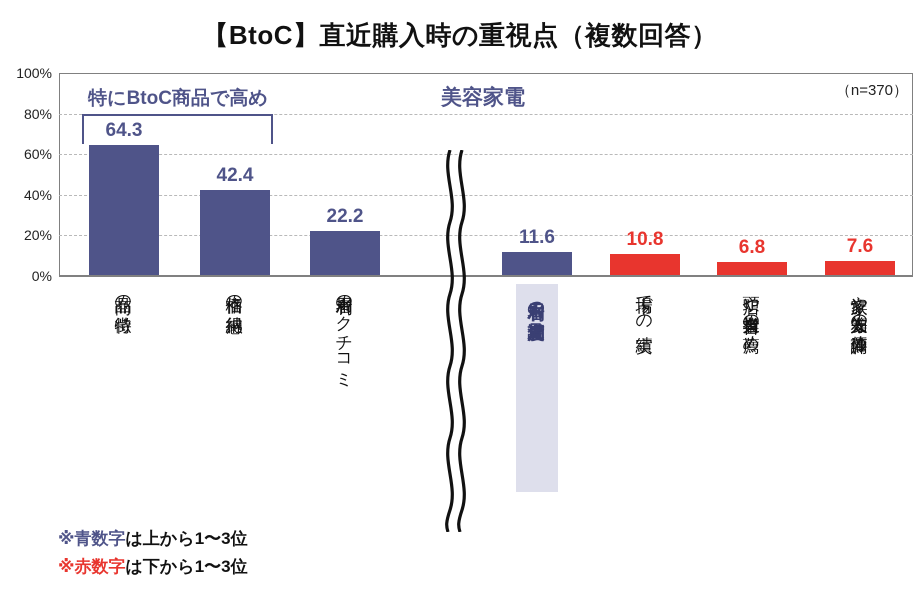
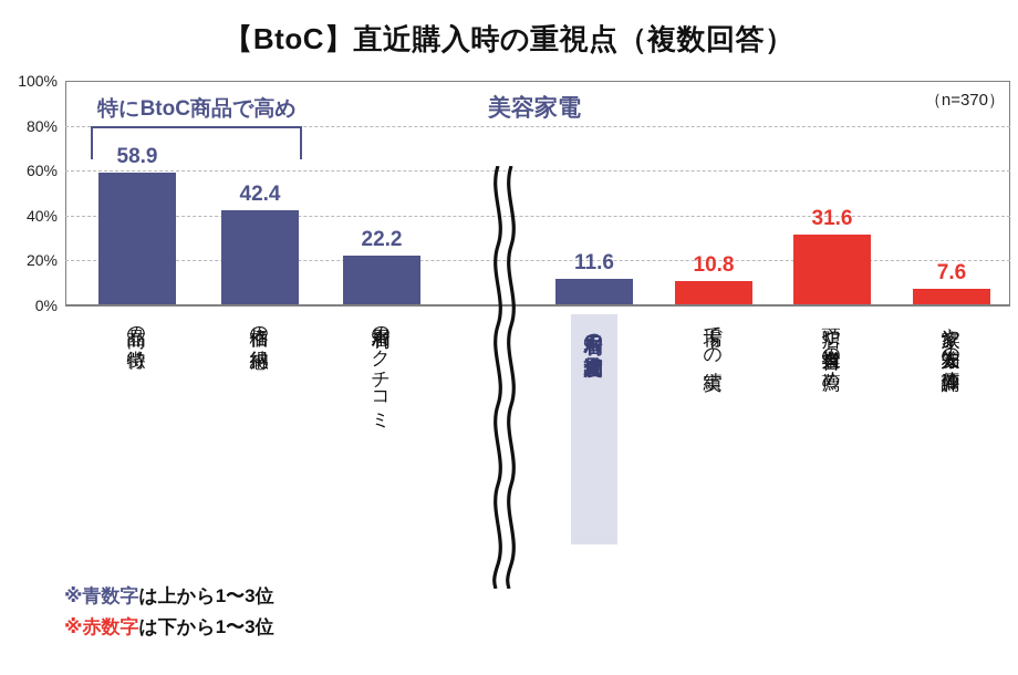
商品の特徴: 64.3 -> 58.9
店頭や営業担当者の薦め: 6.8 -> 31.6
